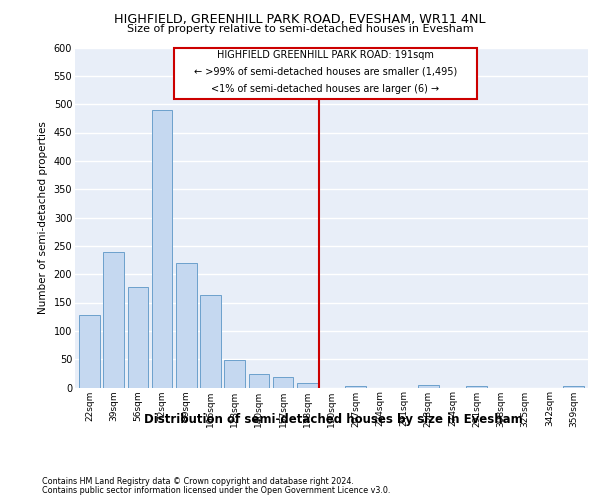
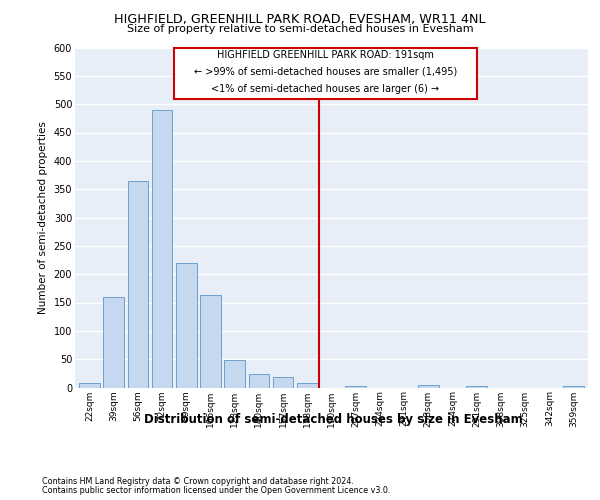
22sqm: 128 -> 8
39sqm: 240 -> 160
56sqm: 178 -> 365
